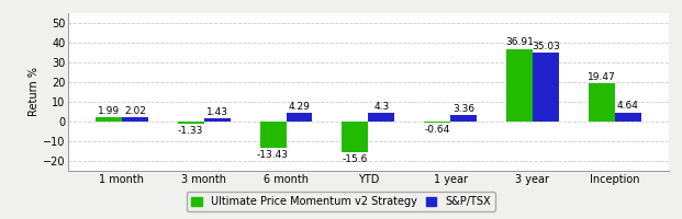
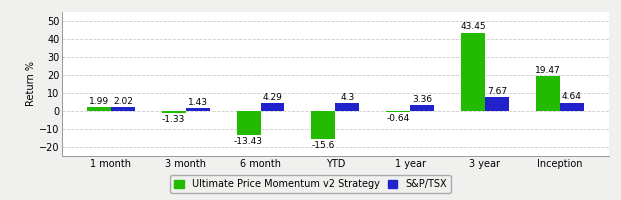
Ultimate Price Momentum v2 Strategy/3 year: 36.91 -> 43.45
S&P/TSX/3 year: 35.03 -> 7.67
